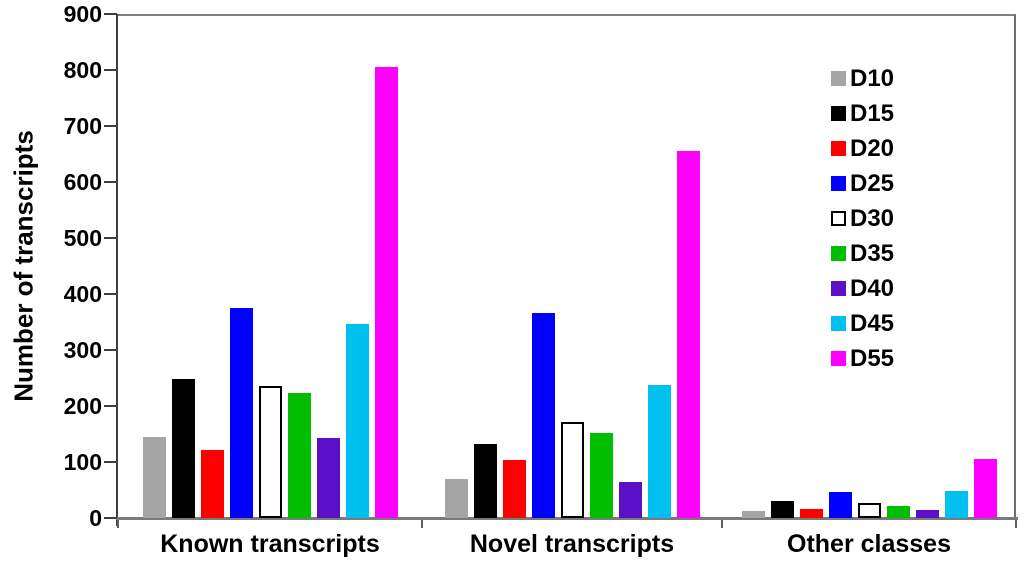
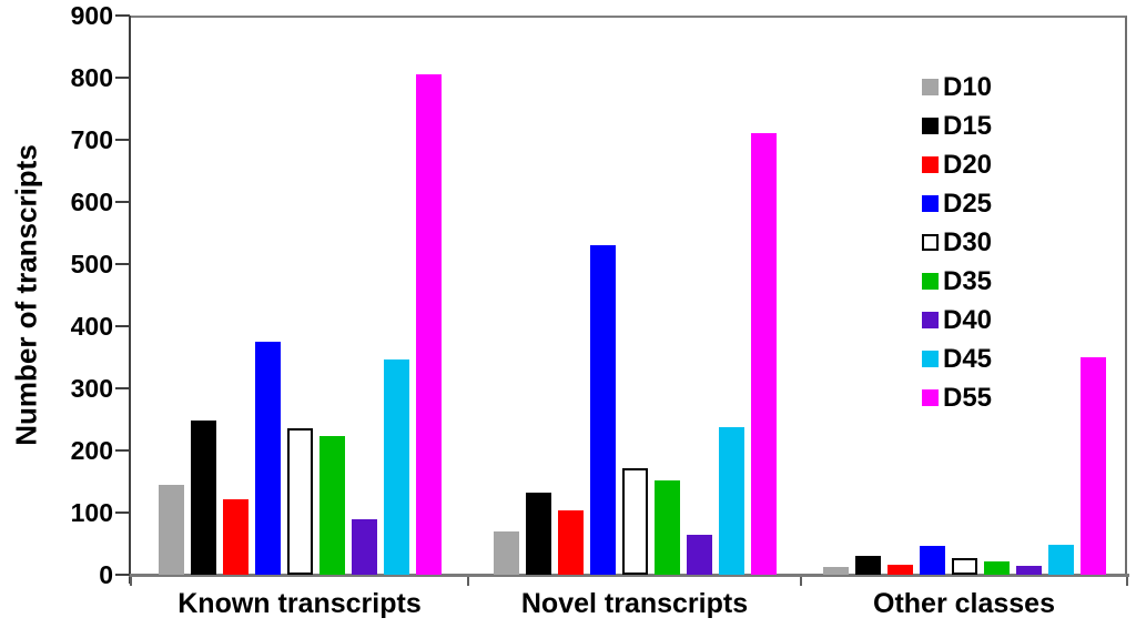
D40/Known transcripts: 140 -> 90
D25/Novel transcripts: 370 -> 530
D55/Novel transcripts: 660 -> 710
D55/Other classes: 100 -> 350
